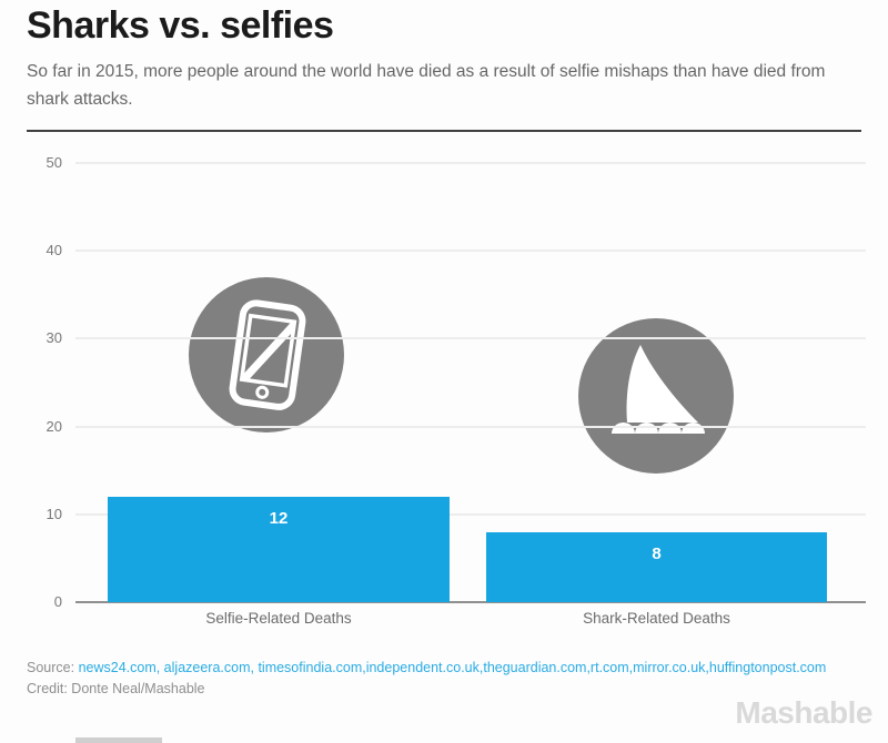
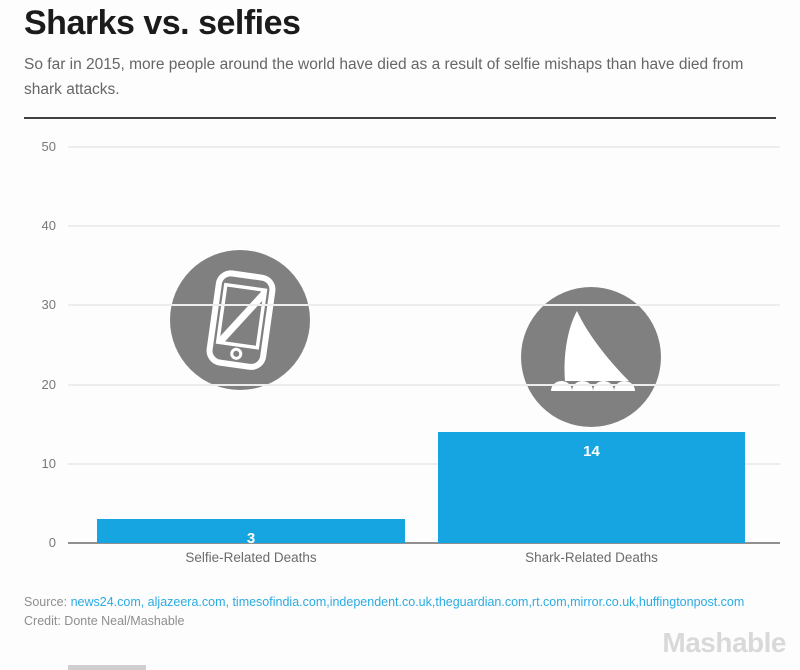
Selfie-Related Deaths: 12 -> 3
Shark-Related Deaths: 8 -> 14
